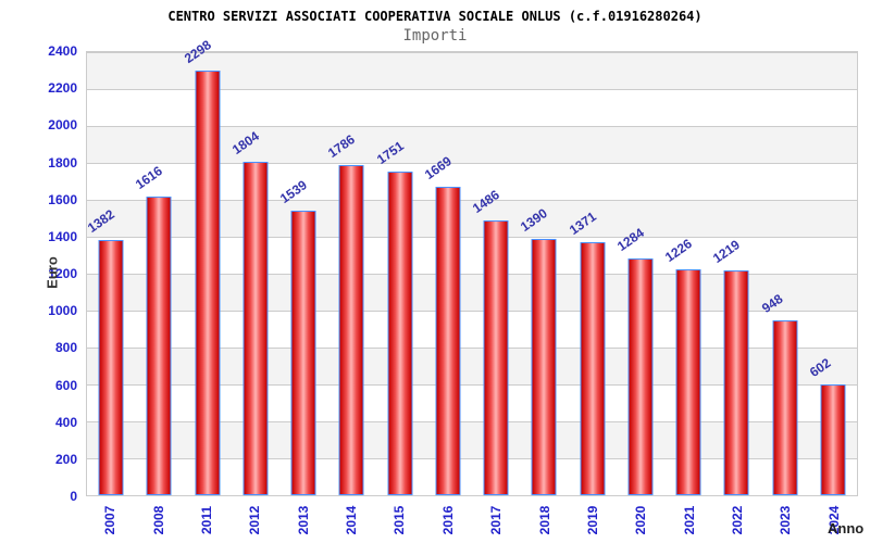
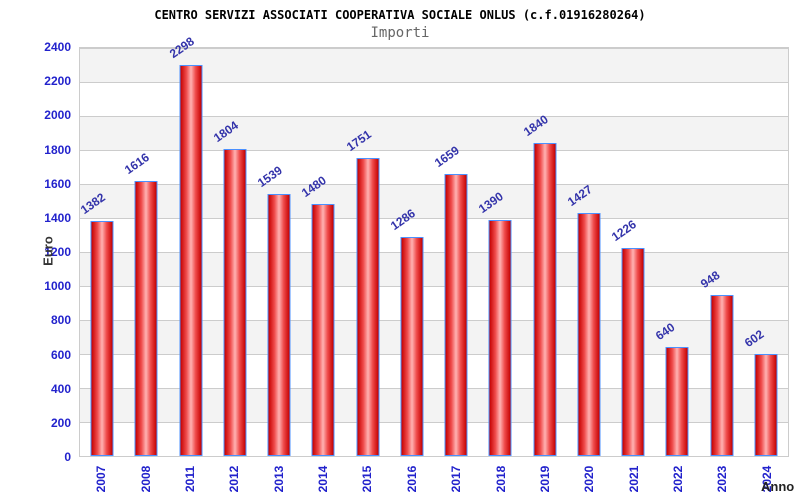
2014: 1786 -> 1480
2016: 1669 -> 1286
2017: 1486 -> 1659
2019: 1371 -> 1840
2020: 1284 -> 1427
2022: 1219 -> 640
